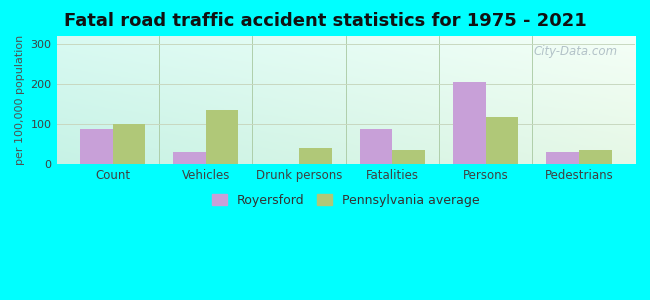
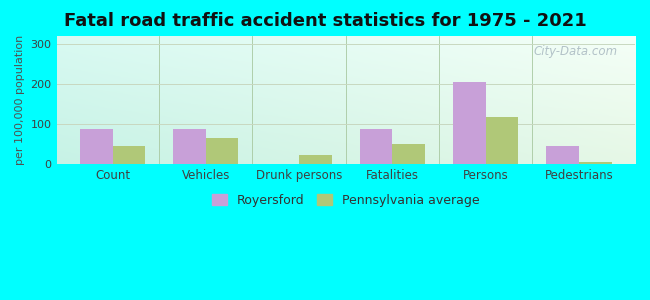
Pennsylvania average/Count: 100 -> 45
Royersford/Vehicles: 30 -> 88
Pennsylvania average/Vehicles: 135 -> 65
Pennsylvania average/Drunk persons: 40 -> 22
Pennsylvania average/Fatalities: 35 -> 50
Royersford/Pedestrians: 30 -> 45
Pennsylvania average/Pedestrians: 35 -> 6
